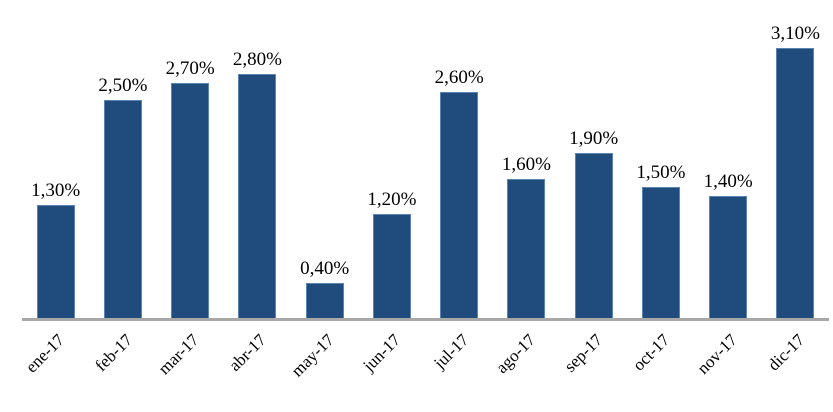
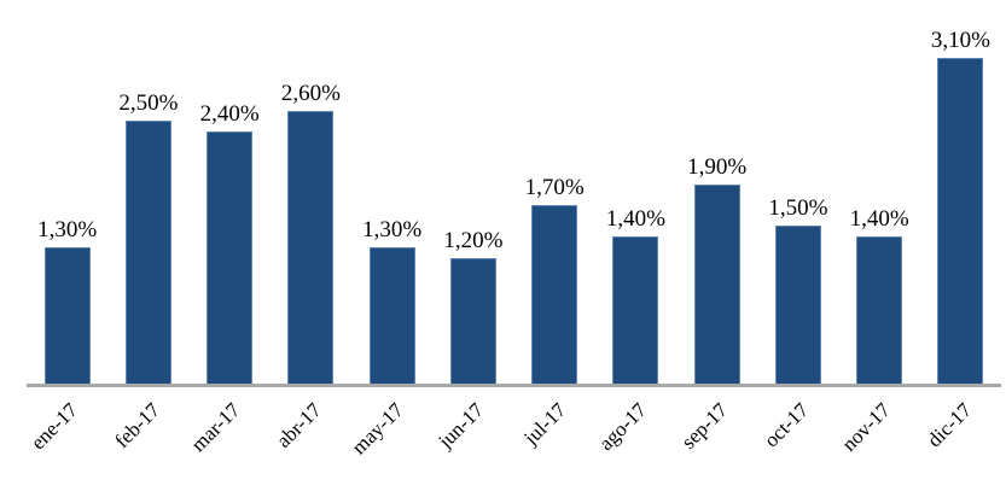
mar-17: 2,70% -> 2,40%
abr-17: 2,80% -> 2,60%
may-17: 0,40% -> 1,30%
jul-17: 2,60% -> 1,70%
ago-17: 1,60% -> 1,40%
